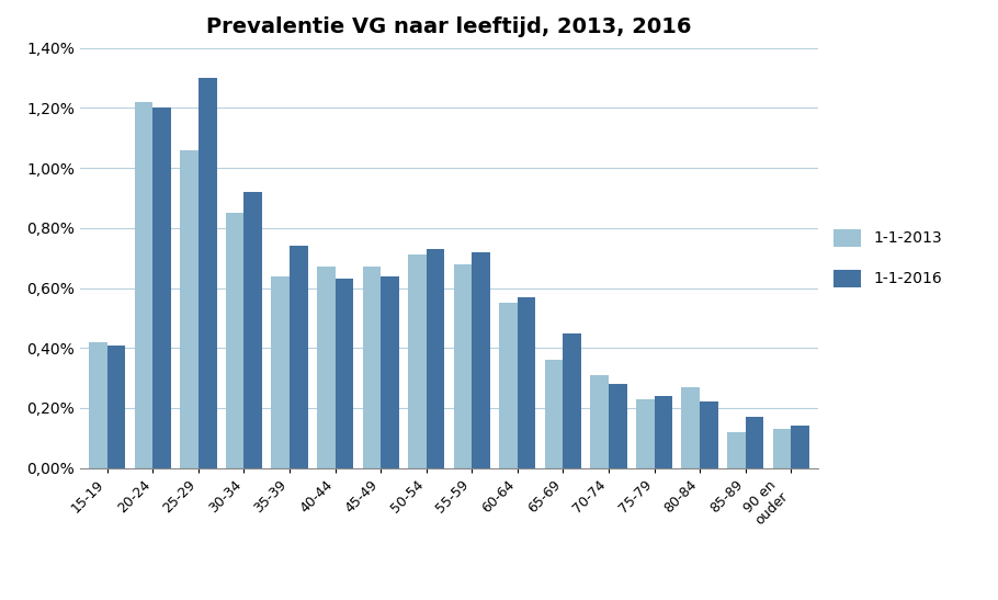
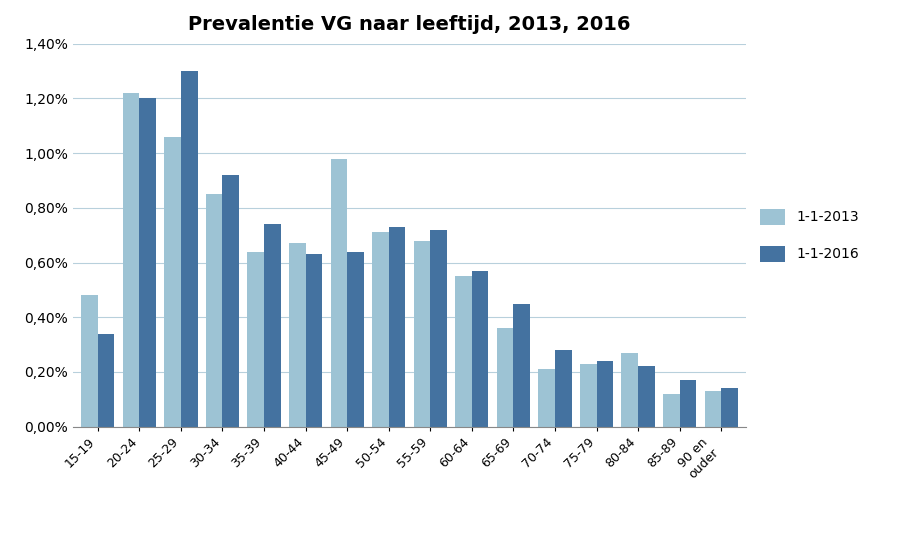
1-1-2013/15-19: 0,42% -> 0,48%
1-1-2016/15-19: 0,41% -> 0,34%
1-1-2013/45-49: 0,67% -> 0,98%
1-1-2013/70-74: 0,31% -> 0,21%
